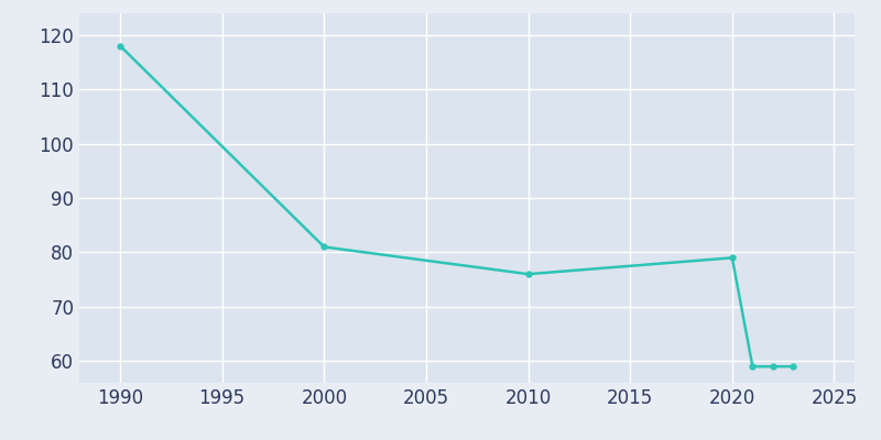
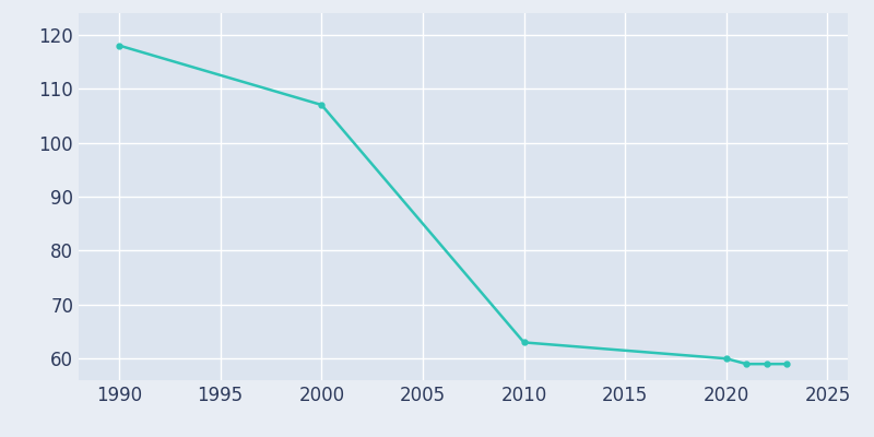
2000: 81 -> 107
2010: 76 -> 63
2020: 79 -> 60
